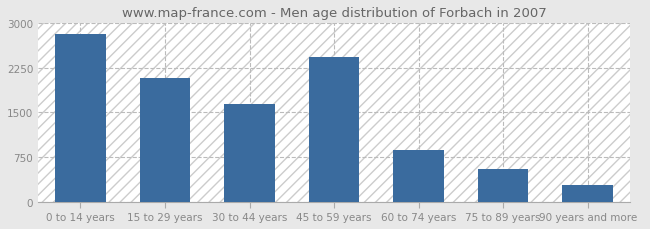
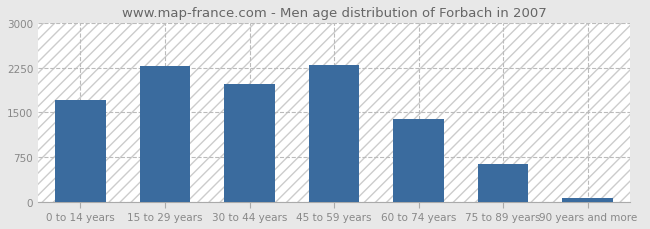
0 to 14 years: 2820 -> 1700
15 to 29 years: 2080 -> 2270
30 to 44 years: 1640 -> 1980
45 to 59 years: 2420 -> 2290
60 to 74 years: 860 -> 1390
75 to 89 years: 540 -> 640
90 years and more: 280 -> 60
